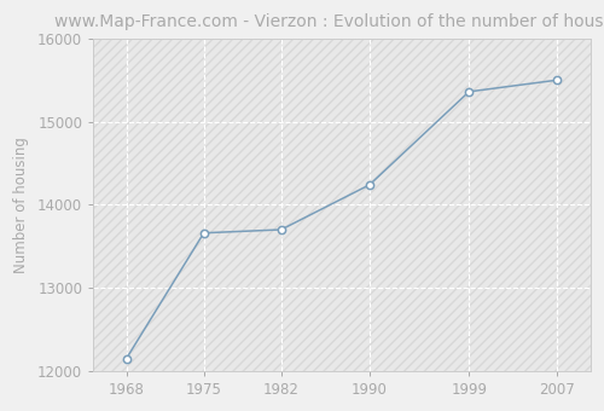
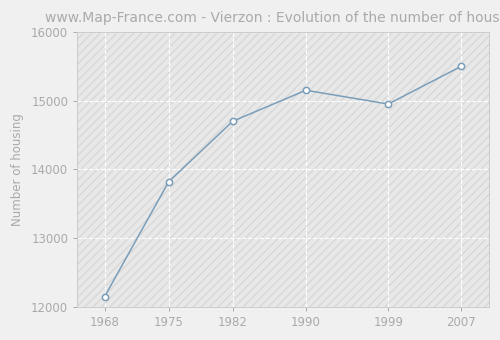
1975: 13660 -> 13820
1982: 13700 -> 14700
1990: 14240 -> 15150
1999: 15360 -> 14950
